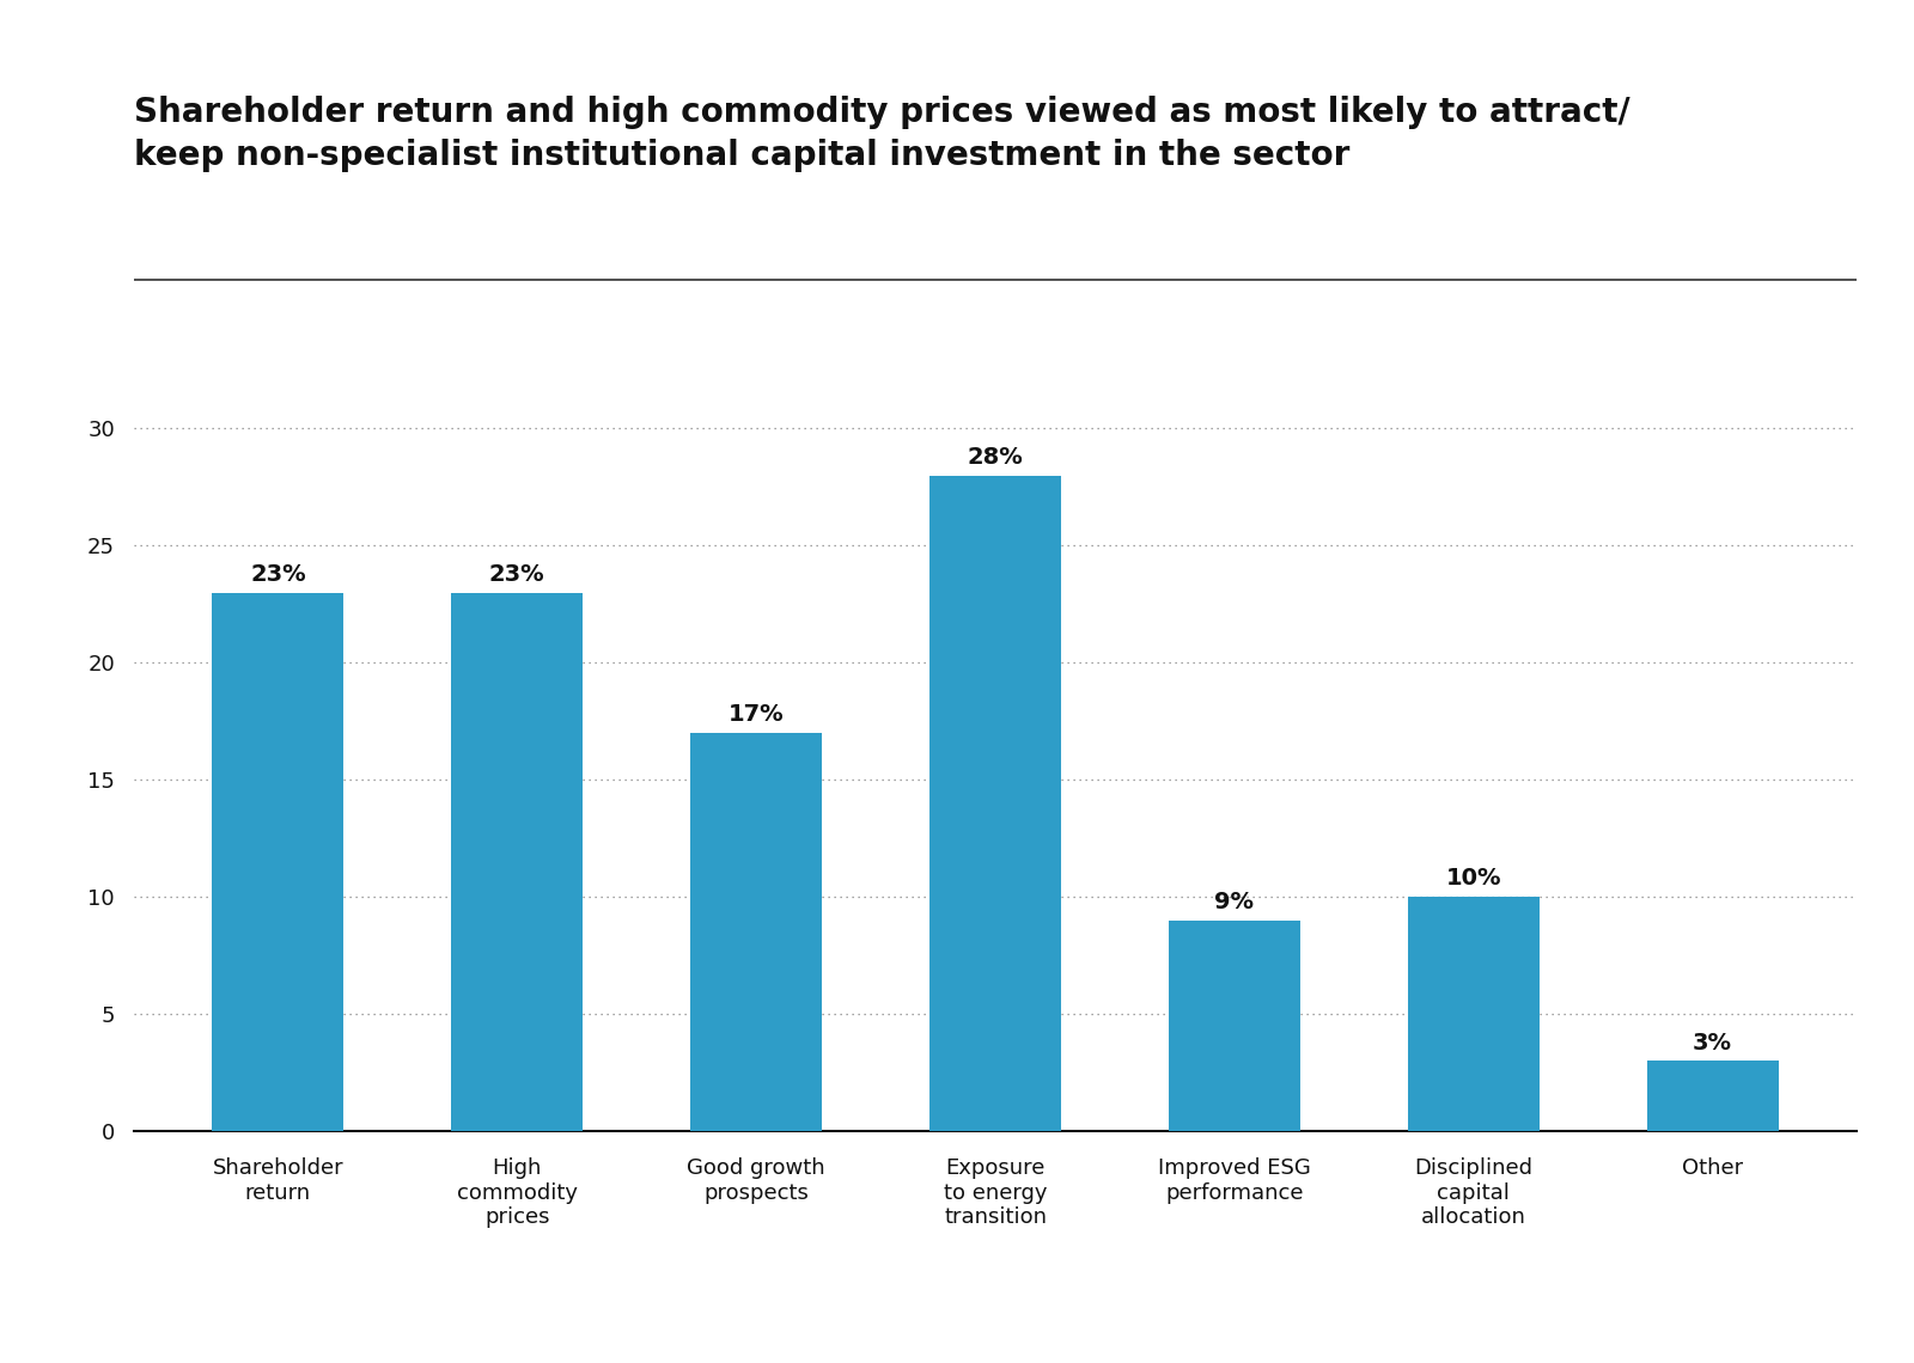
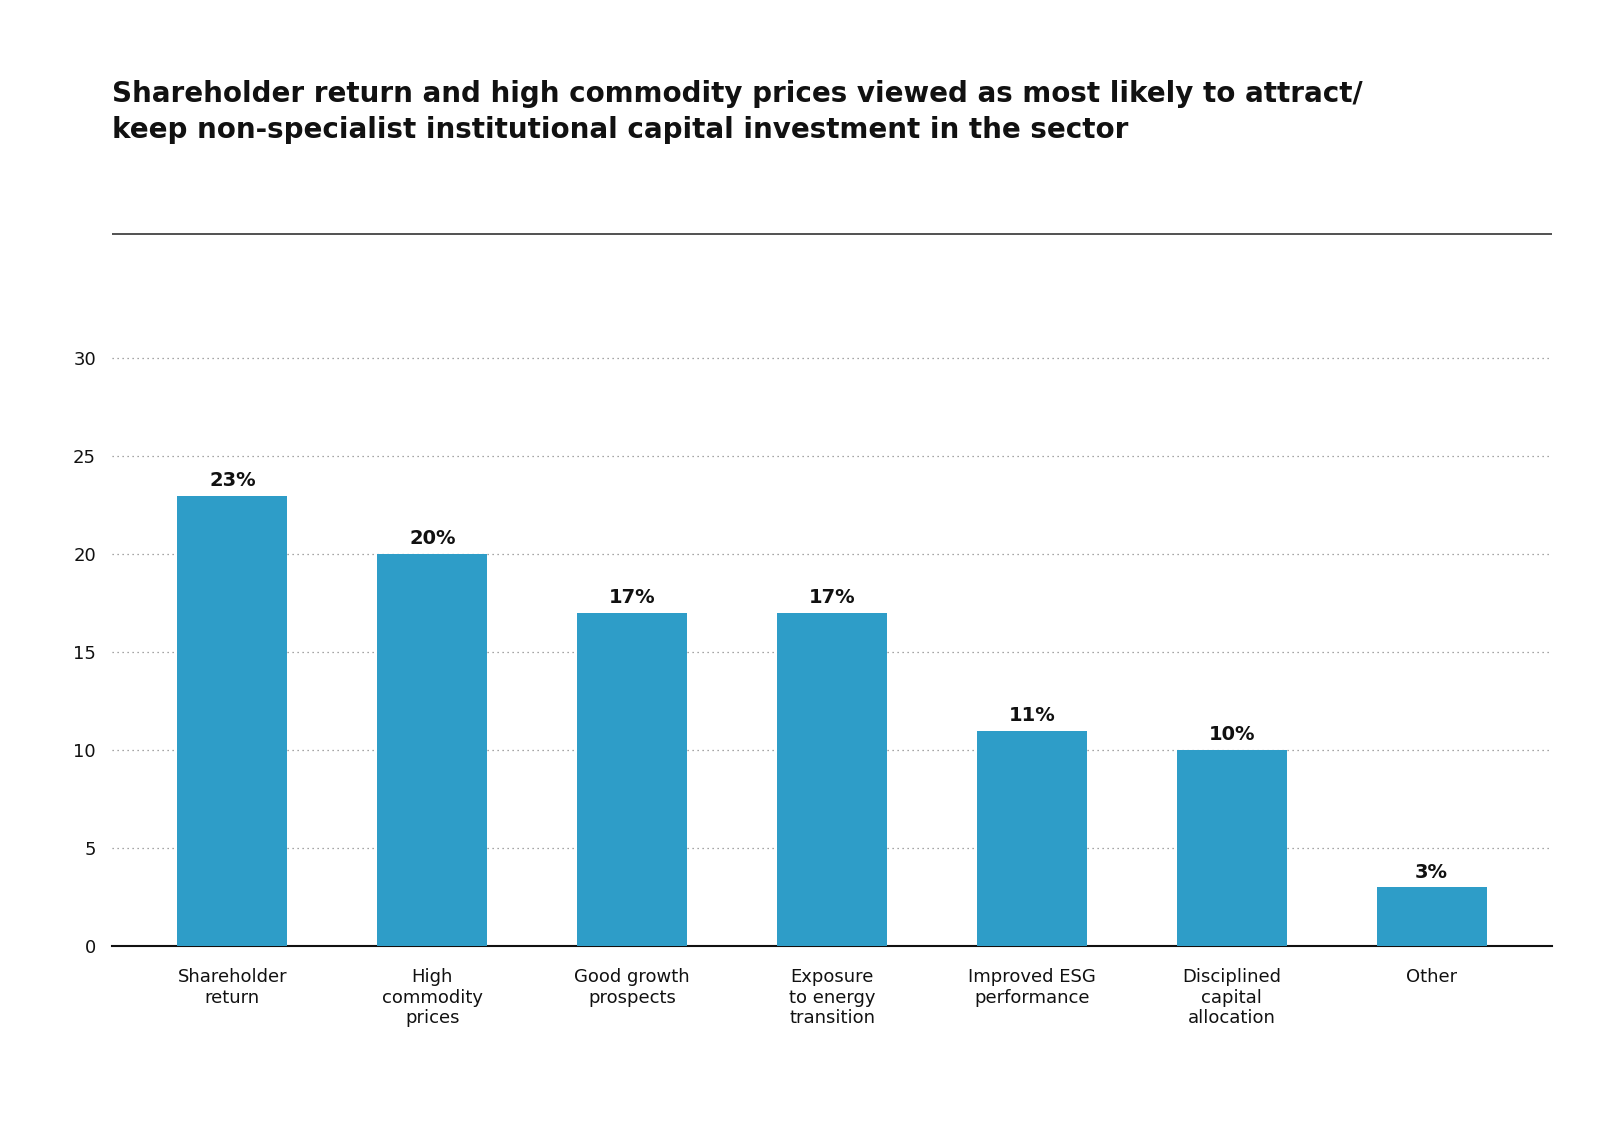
High commodity prices: 23% -> 20%
Exposure to energy transition: 28% -> 17%
Improved ESG performance: 9% -> 11%
